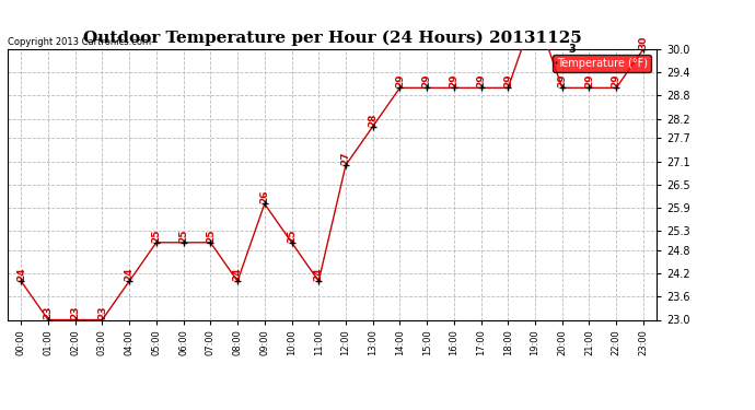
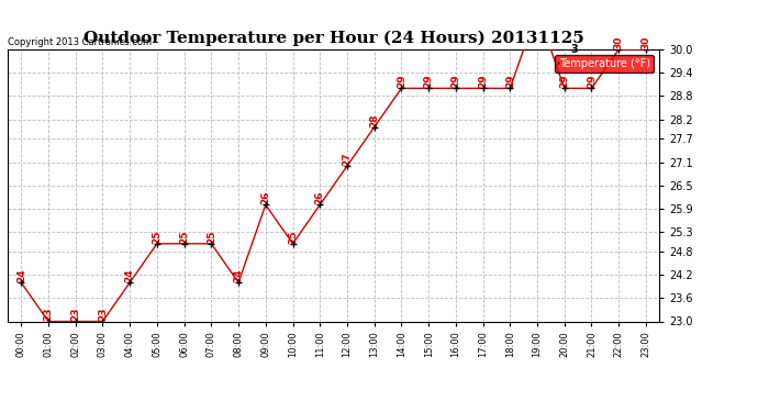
11:00: 24 -> 26
22:00: 29 -> 30
